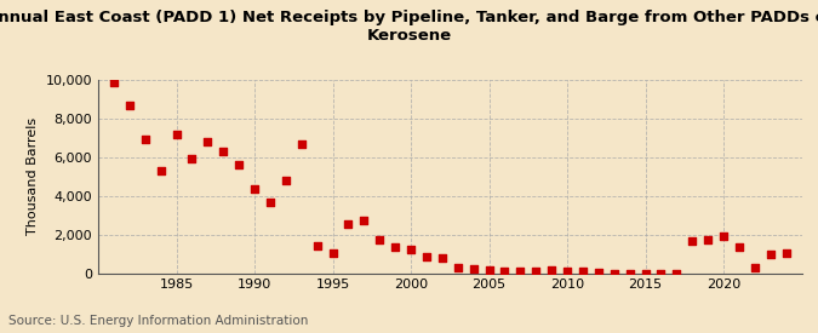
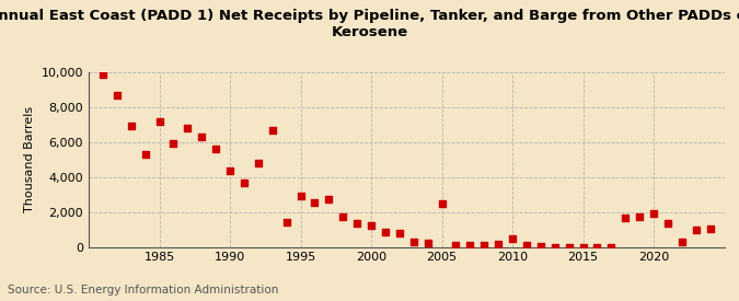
1995: 1,000 -> 2,900
2005: 200 -> 2,500
2010: 100 -> 500
